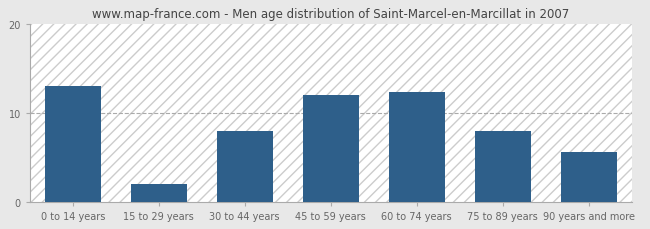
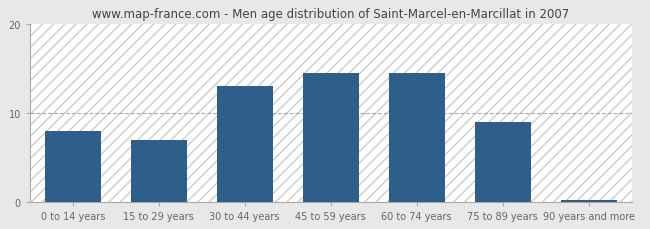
0 to 14 years: 13.0 -> 8.0
15 to 29 years: 2.0 -> 7.0
30 to 44 years: 8.0 -> 13.0
45 to 59 years: 12.0 -> 14.5
60 to 74 years: 12.4 -> 14.5
75 to 89 years: 8.0 -> 9.0
90 years and more: 5.6 -> 0.2
